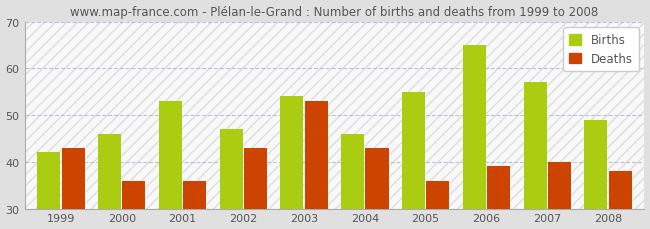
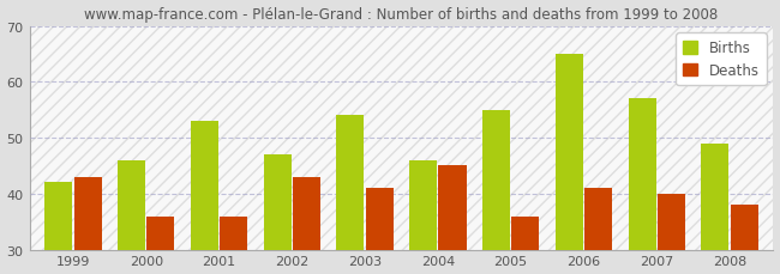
Deaths/2003: 53 -> 41
Deaths/2004: 43 -> 45
Deaths/2006: 39 -> 41
